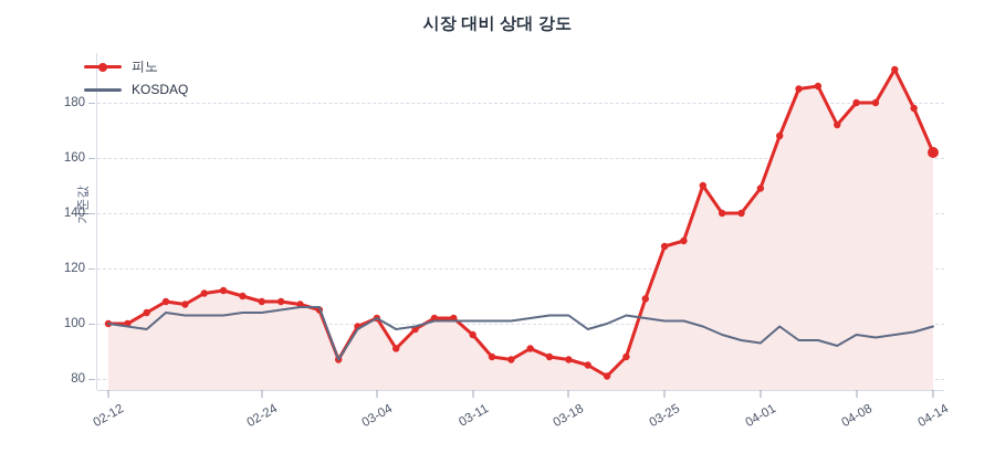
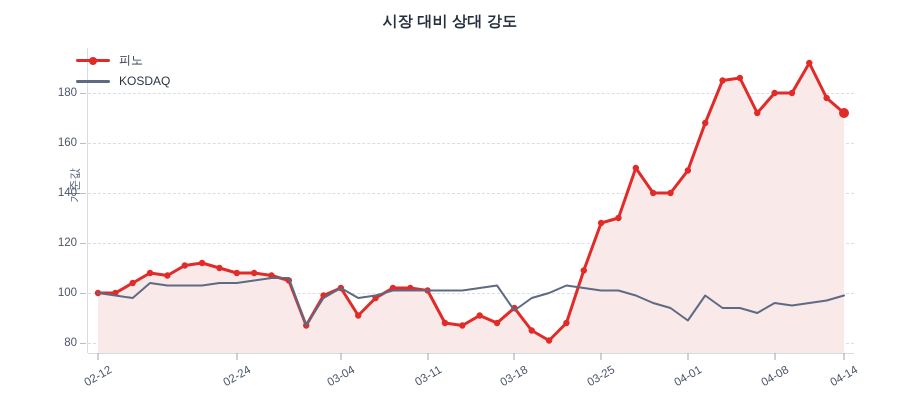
피노/03-11: 96 -> 101
피노/03-18: 87 -> 94
KOSDAQ/03-18: 103 -> 93
KOSDAQ/04-01: 93 -> 89
피노/04-14: 162 -> 172
